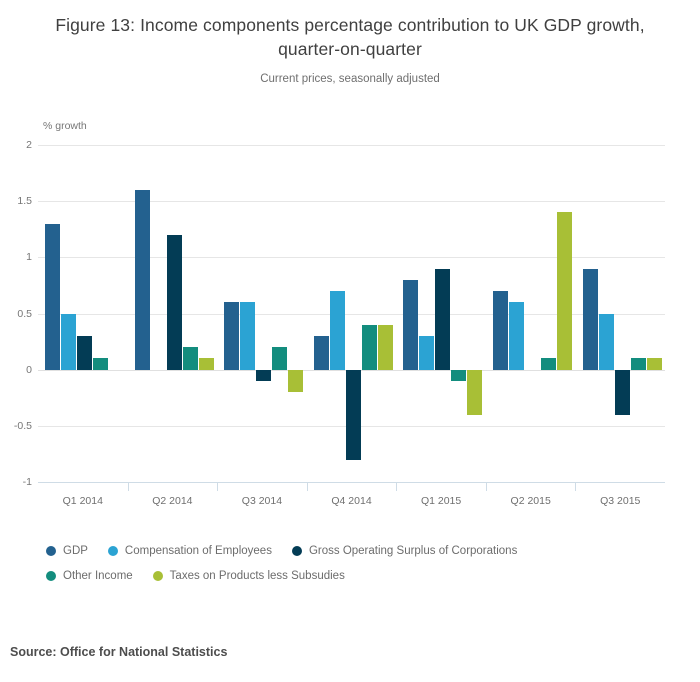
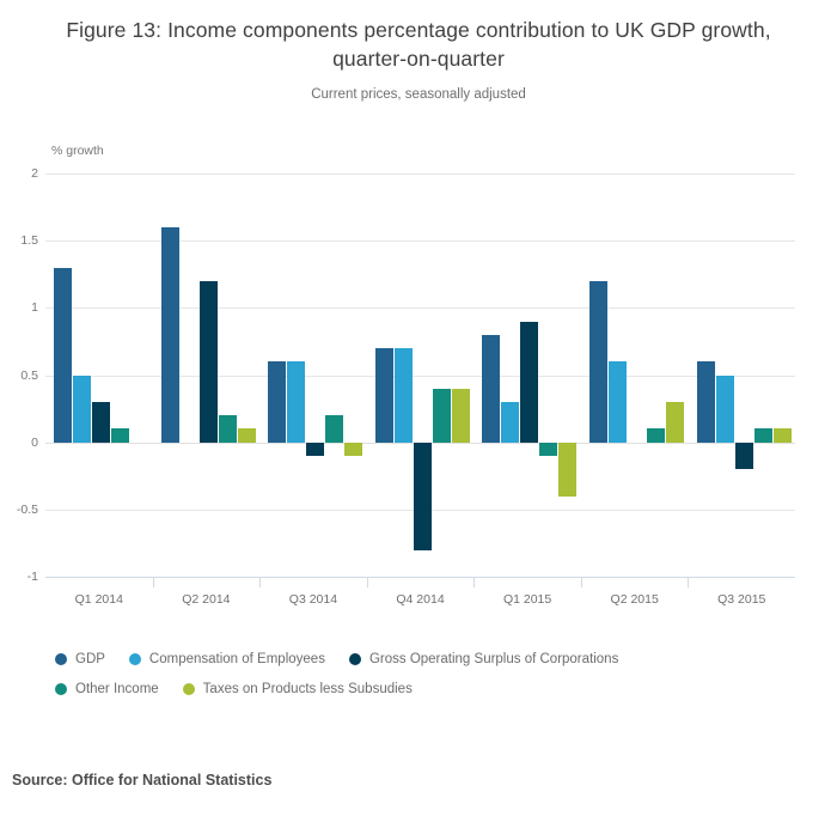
Taxes on Products less Subsudies/Q3 2014: -0.2 -> -0.1
GDP/Q4 2014: 0.3 -> 0.7
GDP/Q2 2015: 0.7 -> 1.2
Taxes on Products less Subsudies/Q2 2015: 1.4 -> 0.3
GDP/Q3 2015: 0.9 -> 0.6
Gross Operating Surplus of Corporations/Q3 2015: -0.4 -> -0.2
